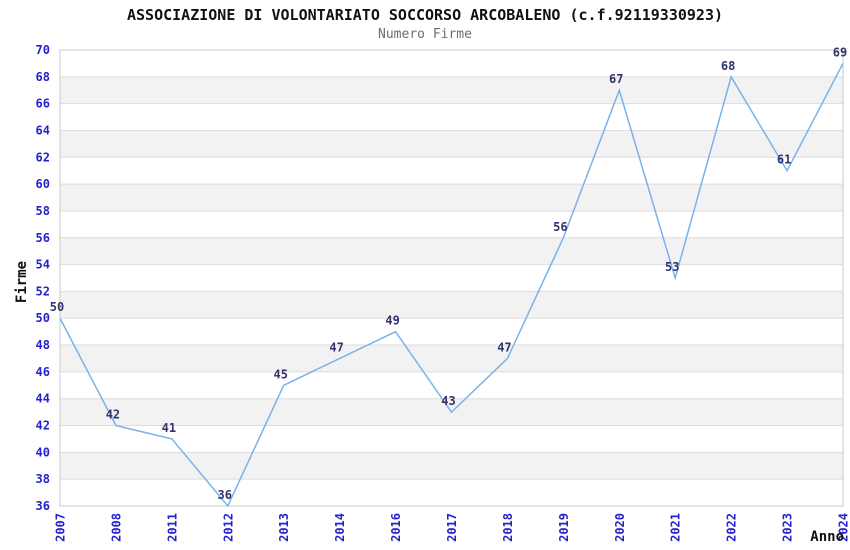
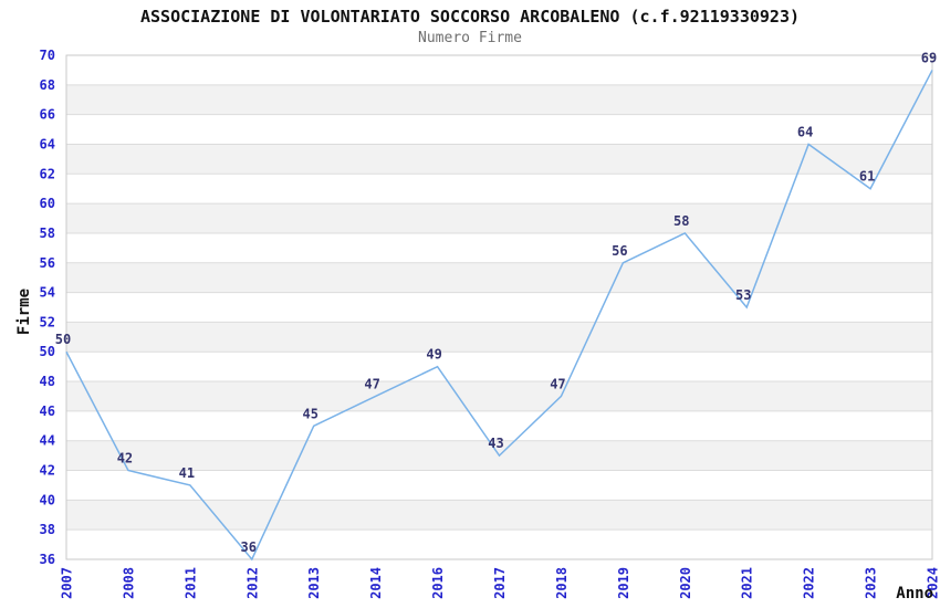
2020: 67 -> 58
2022: 68 -> 64
